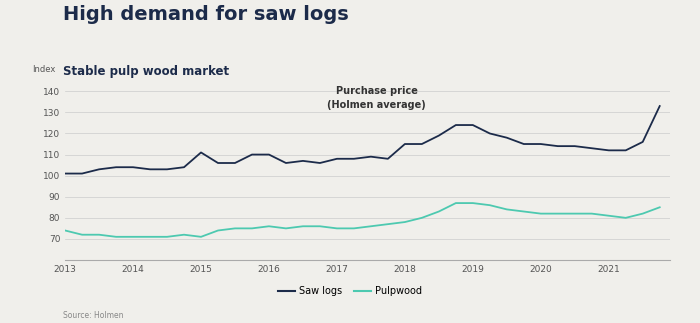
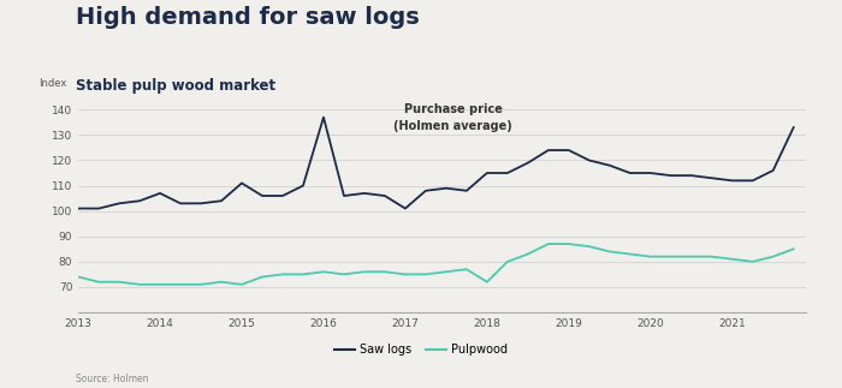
Saw logs/2014: 104 -> 107
Saw logs/2016: 110 -> 137
Saw logs/2017: 108 -> 101
Pulpwood/2018: 78 -> 72
